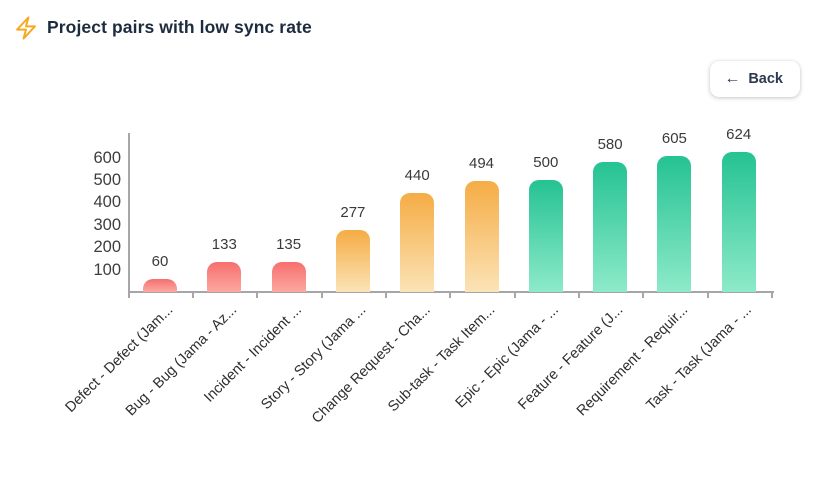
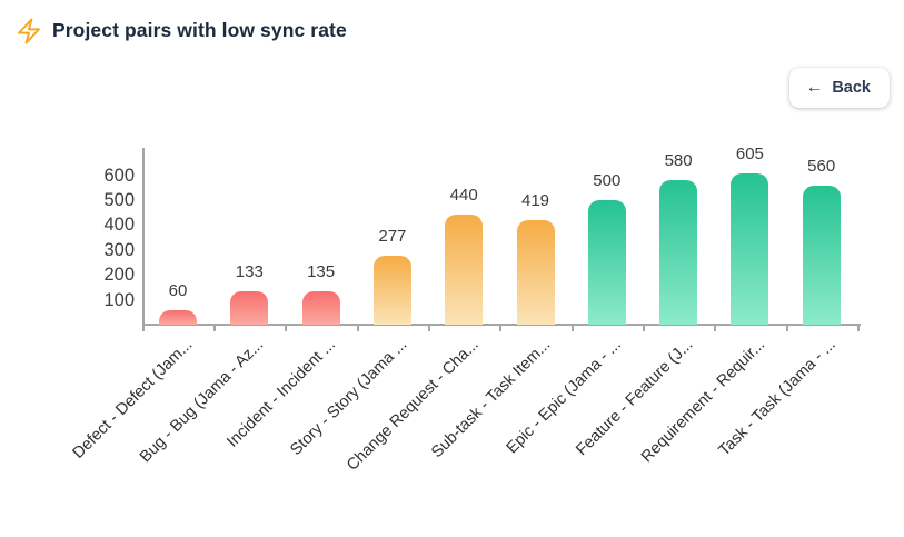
Sub-task - Task Item...: 494 -> 419
Task - Task (Jama - ...: 624 -> 560
